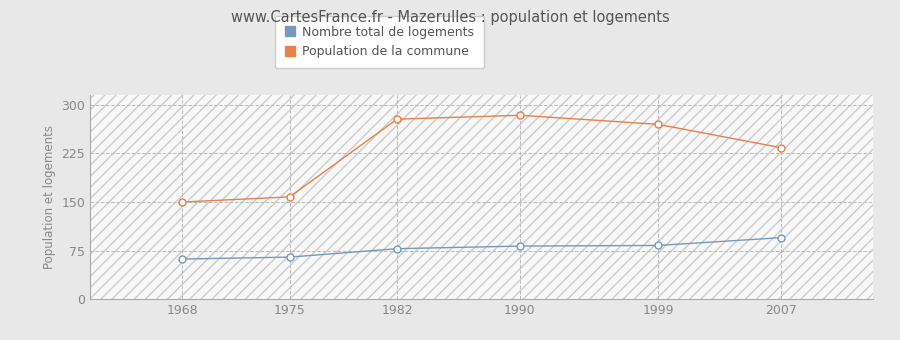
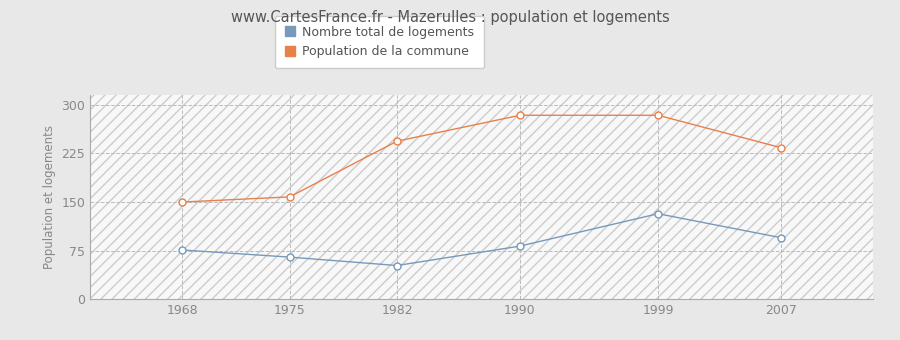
Nombre total de logements/1968: 62 -> 76
Nombre total de logements/1982: 78 -> 52
Population de la commune/1982: 278 -> 244
Nombre total de logements/1999: 83 -> 132
Population de la commune/1999: 270 -> 284
